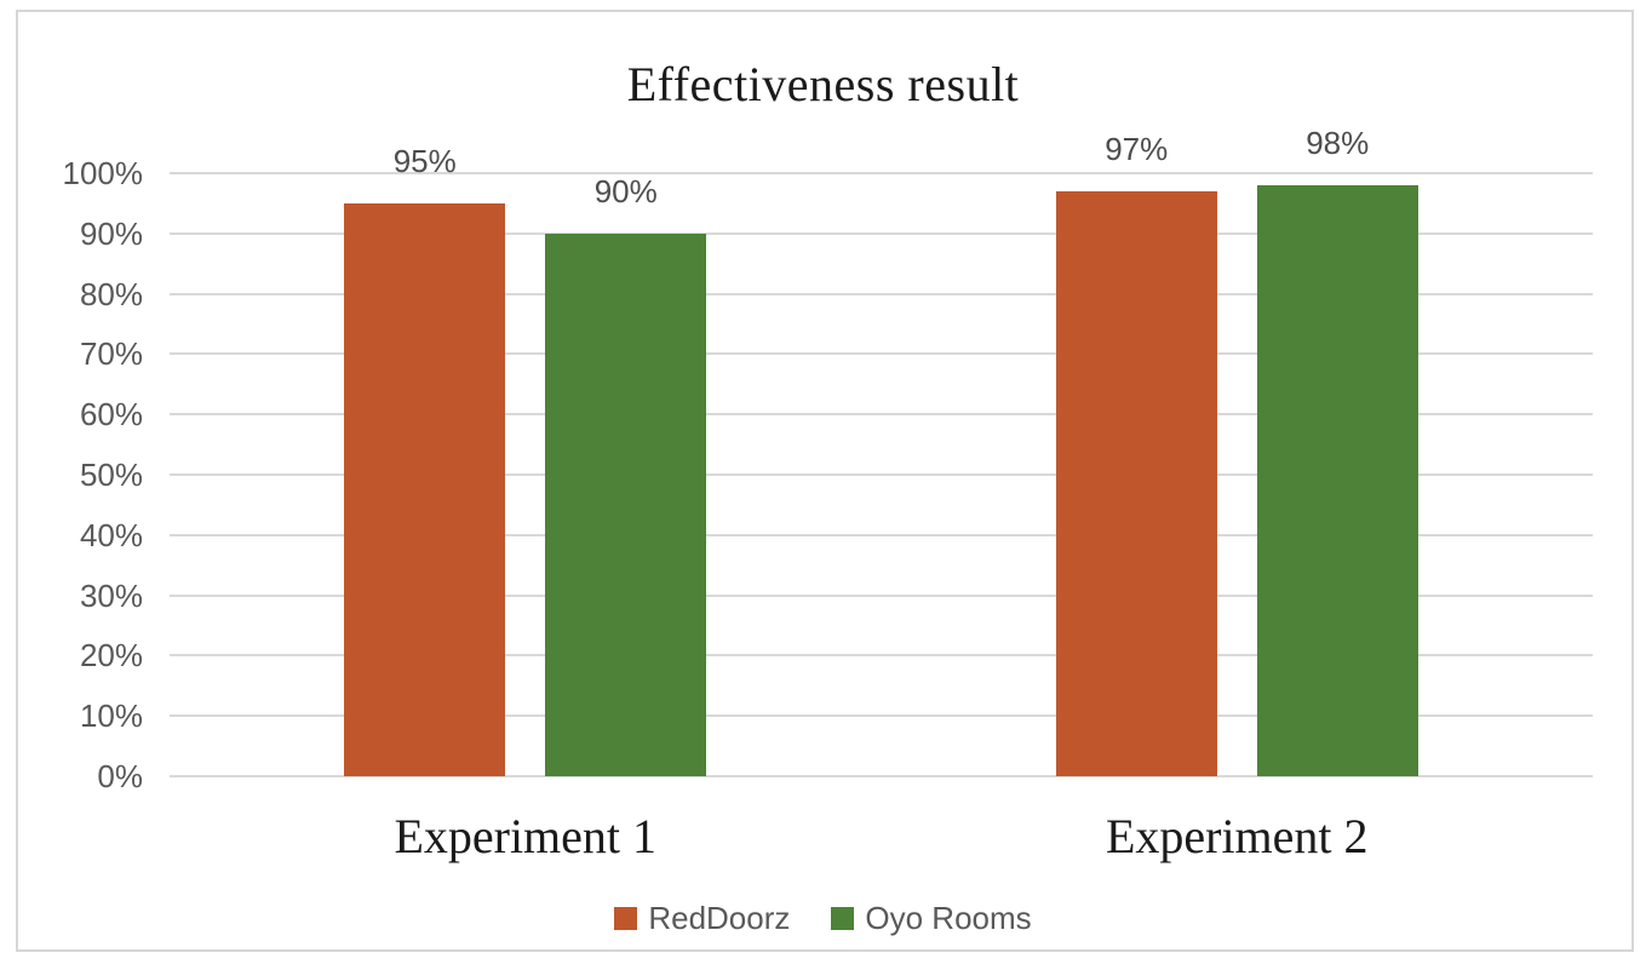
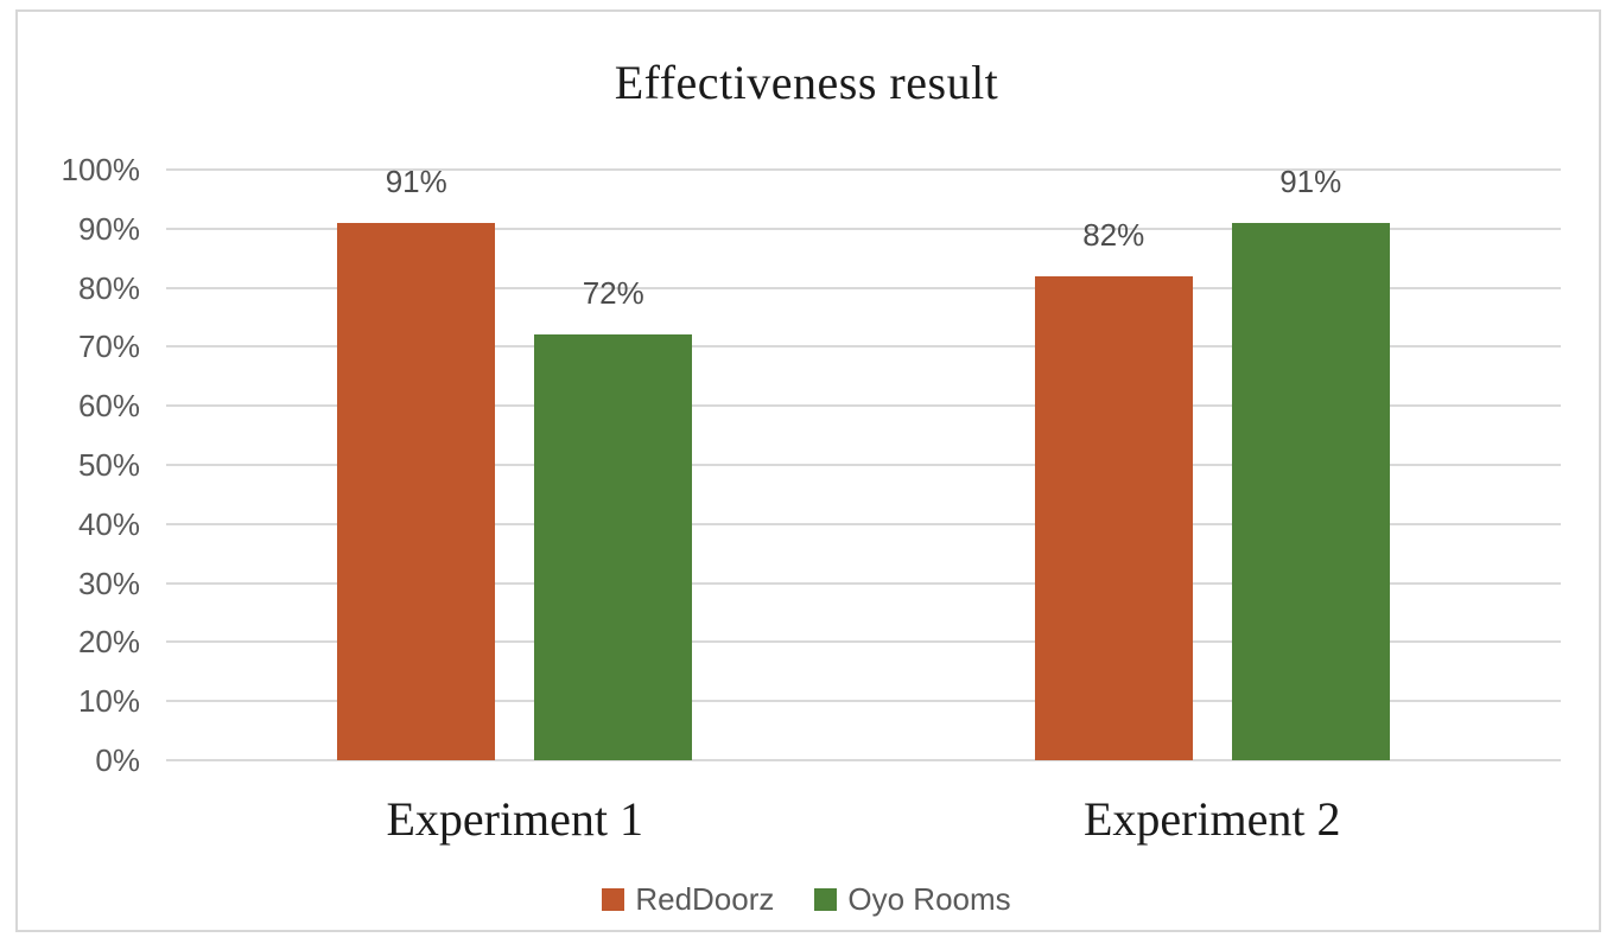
RedDoorz/Experiment 1: 95% -> 91%
Oyo Rooms/Experiment 1: 90% -> 72%
RedDoorz/Experiment 2: 97% -> 82%
Oyo Rooms/Experiment 2: 98% -> 91%
